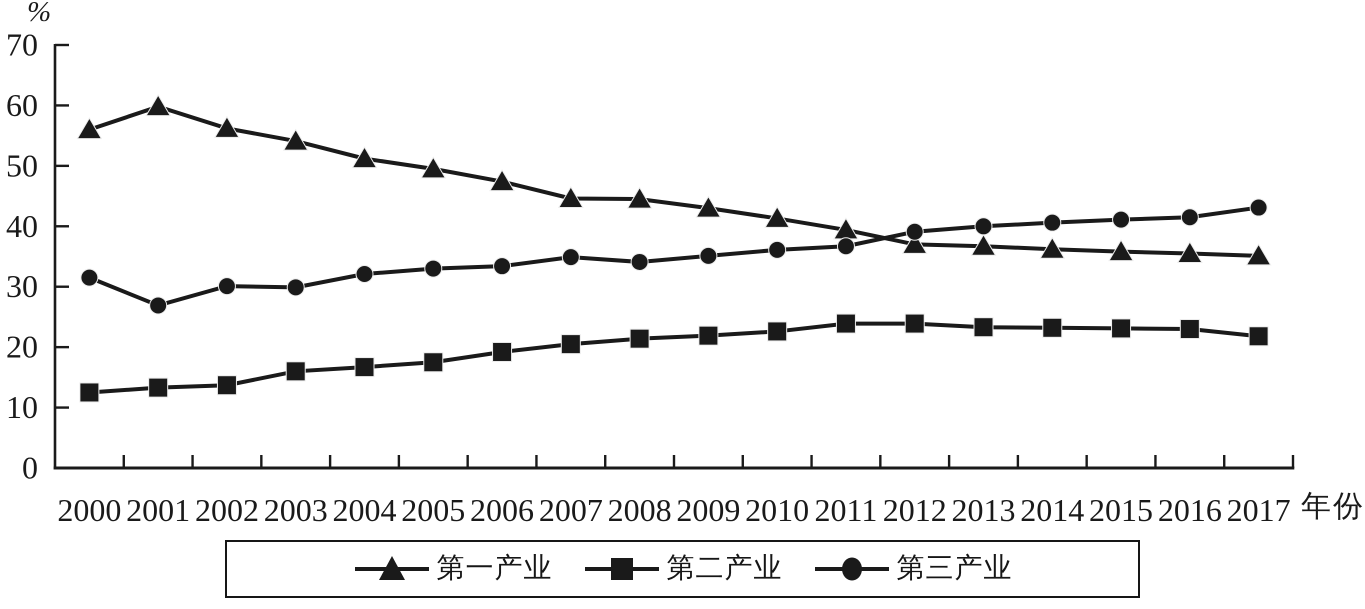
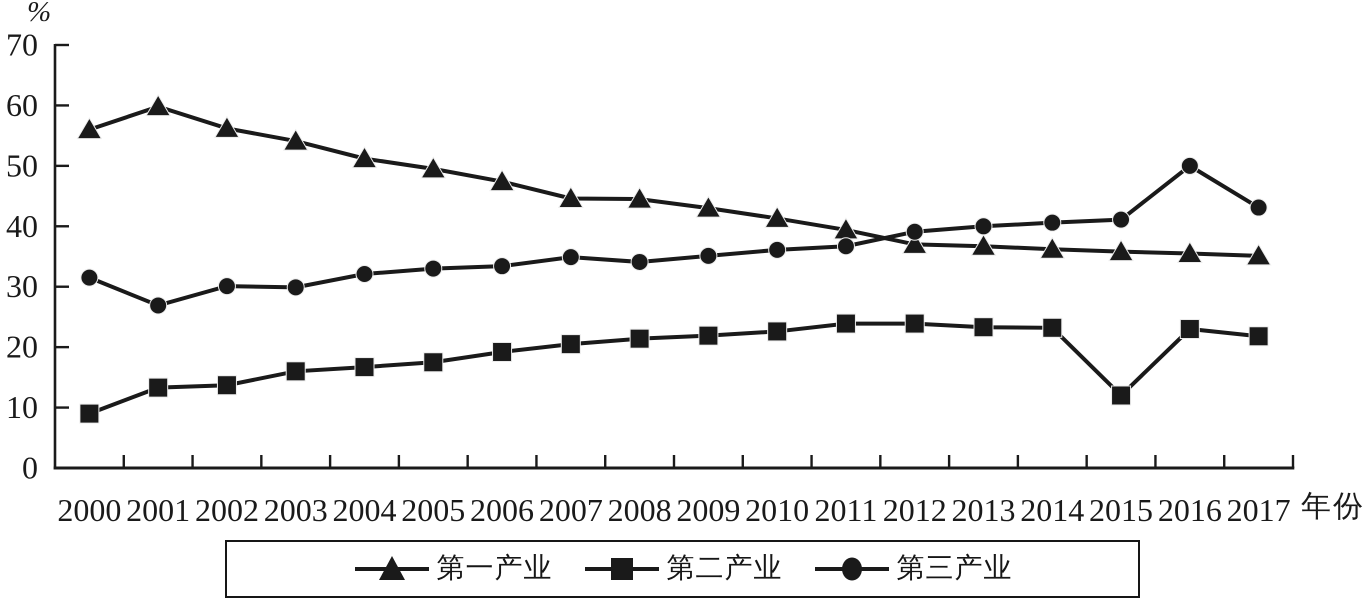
第二产业/2000: 12 -> 9
第二产业/2015: 23 -> 12
第三产业/2016: 42 -> 50
